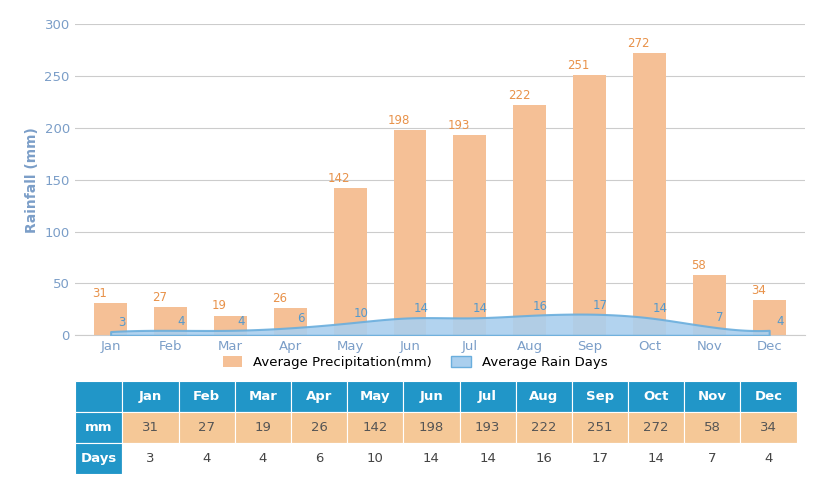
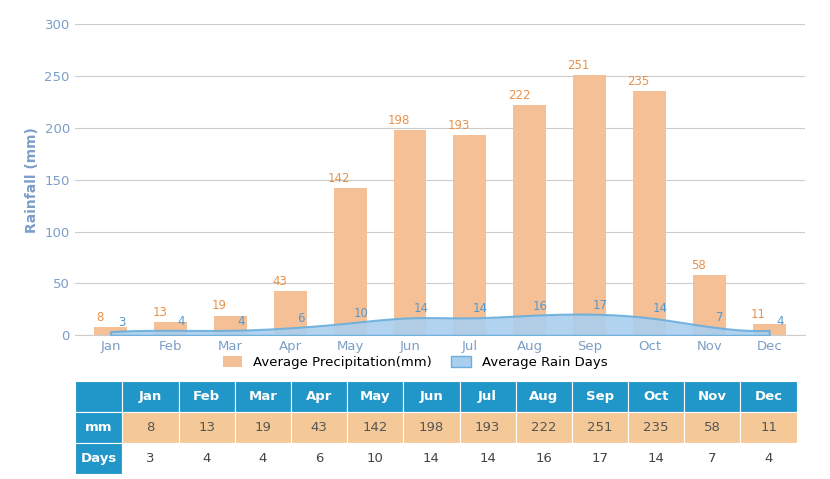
Average Precipitation(mm)/Jan: 31 -> 8
Average Precipitation(mm)/Feb: 27 -> 13
Average Precipitation(mm)/Apr: 26 -> 43
Average Precipitation(mm)/Oct: 272 -> 235
Average Precipitation(mm)/Dec: 34 -> 11
